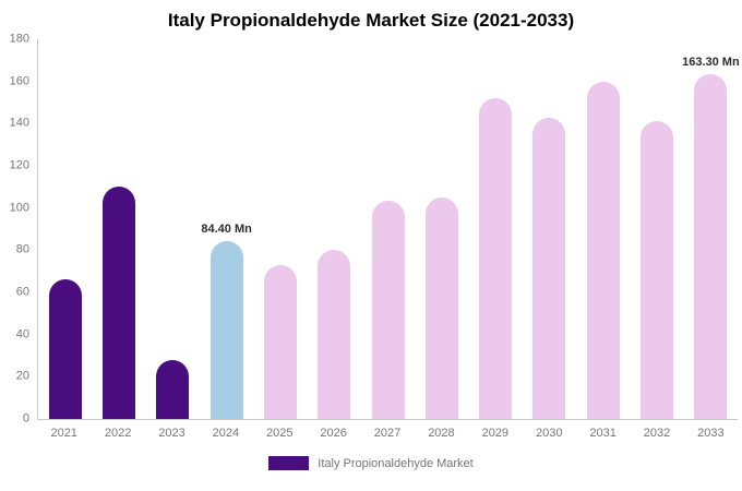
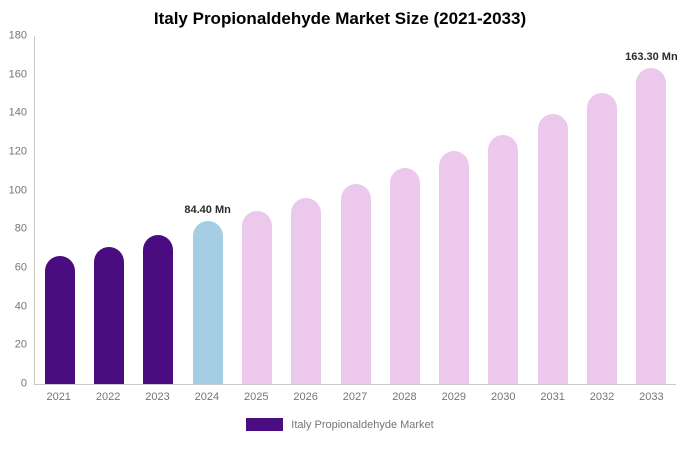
2022: 110 -> 71
2023: 28 -> 77
2025: 73 -> 90
2026: 80 -> 96
2028: 105 -> 112
2029: 152 -> 120
2030: 143 -> 129
2031: 160 -> 140
2032: 141 -> 150
